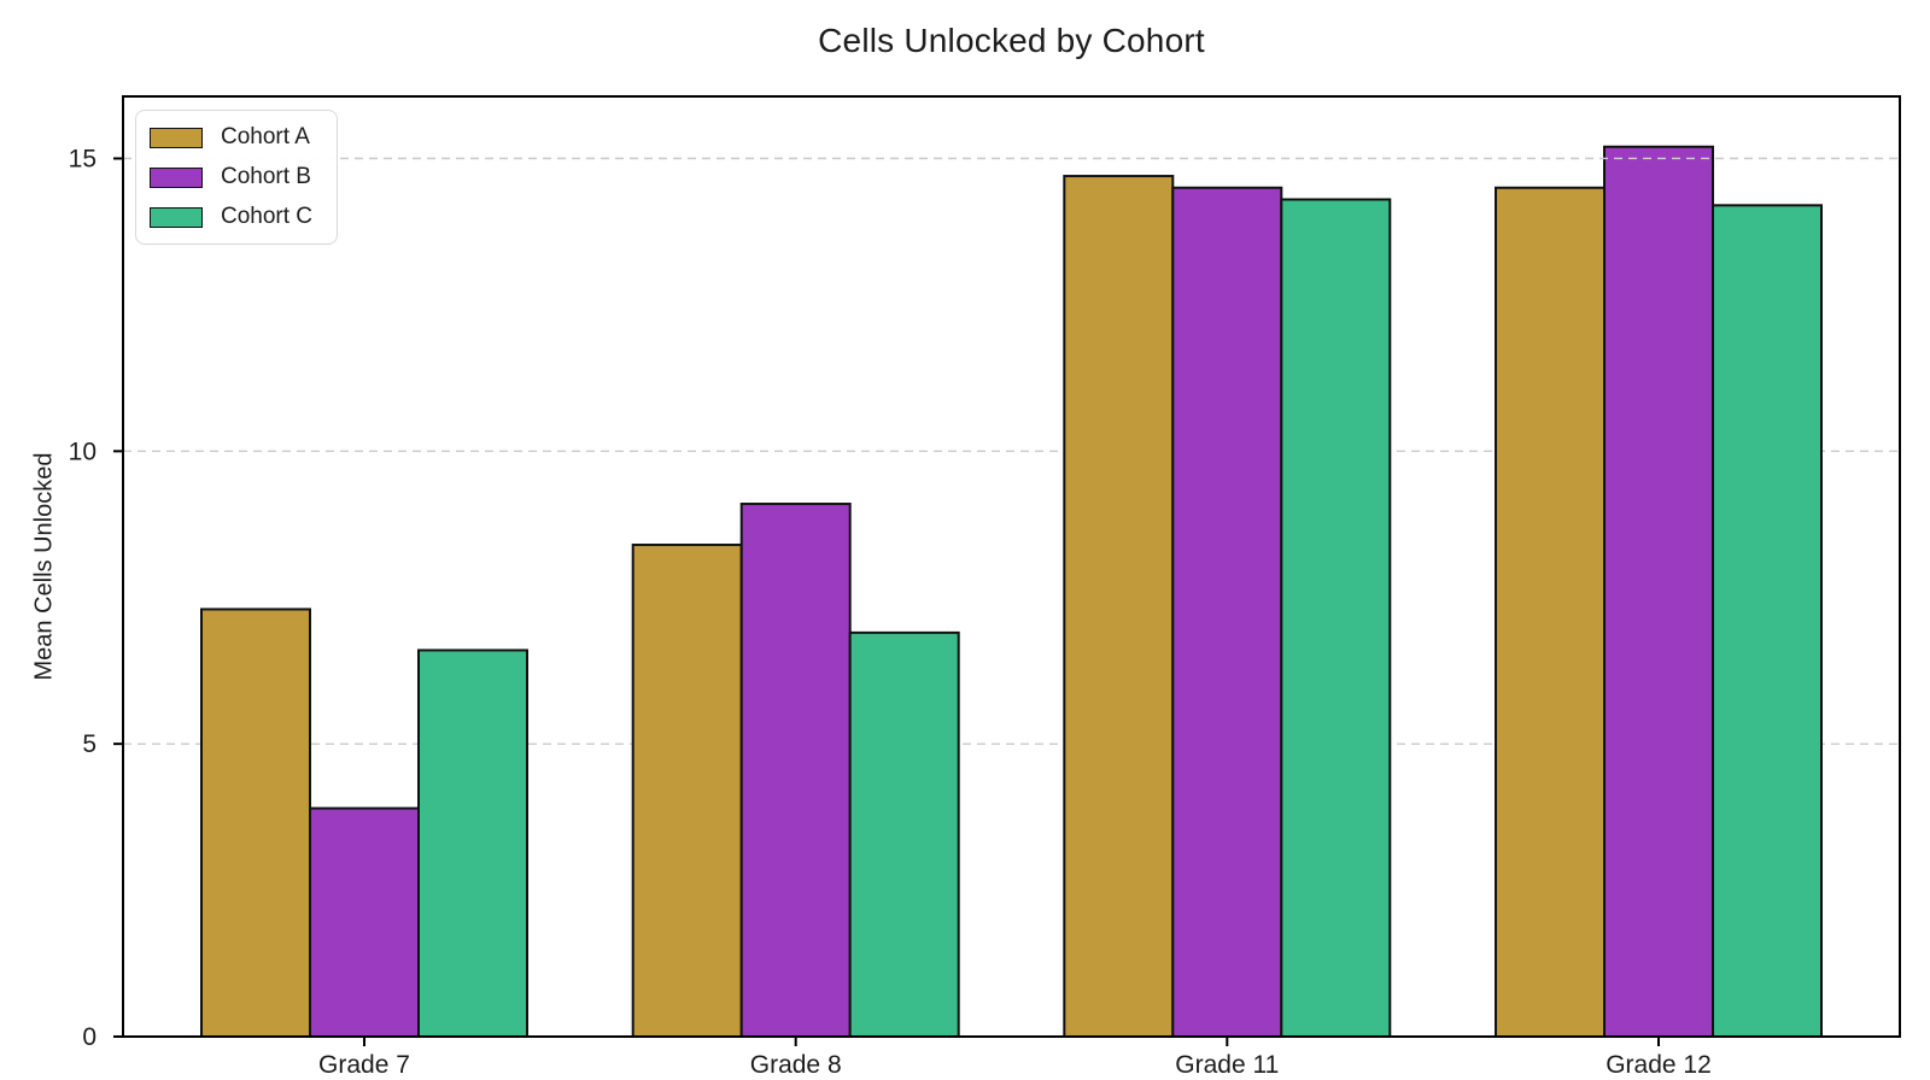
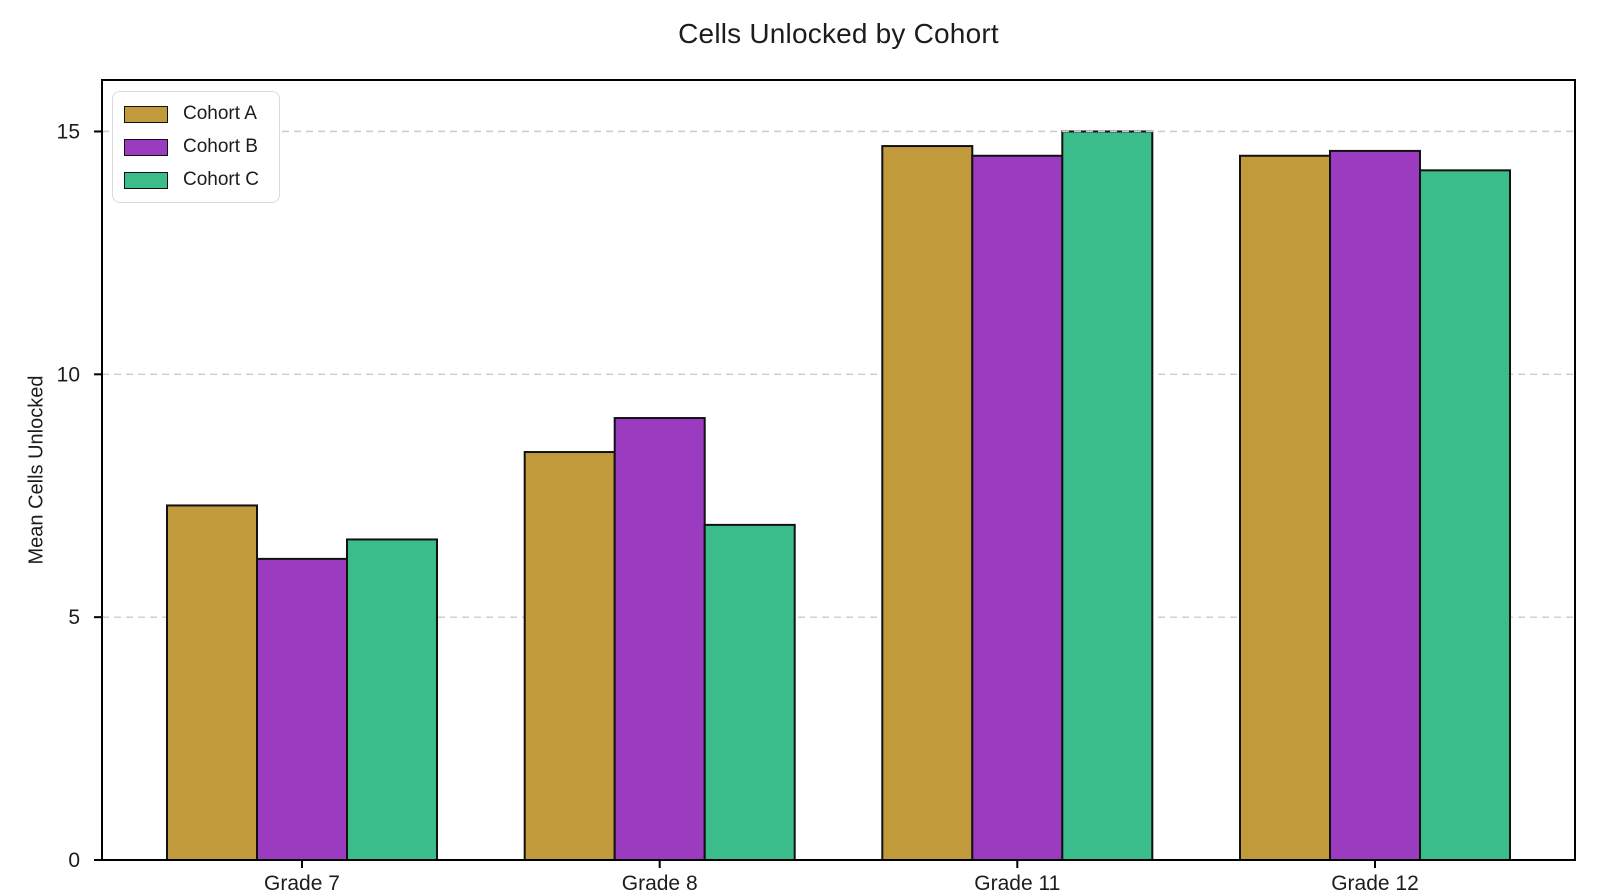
Cohort B/Grade 7: 3.9 -> 6.2
Cohort C/Grade 11: 14.3 -> 15.0
Cohort B/Grade 12: 15.2 -> 14.6
